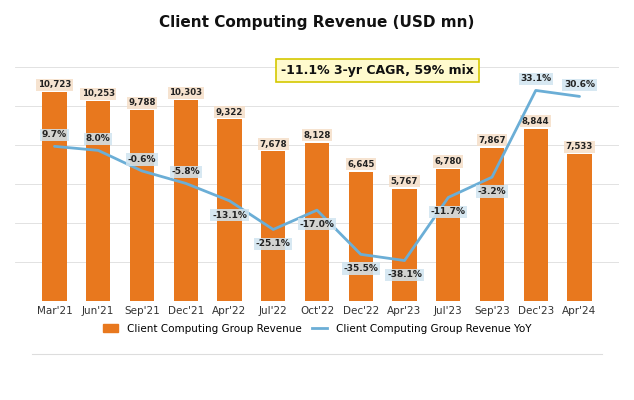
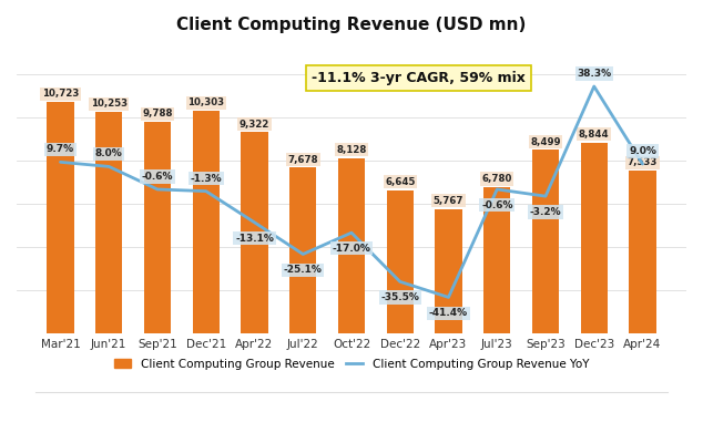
Client Computing Group Revenue YoY/Dec'21: -5.8% -> -1.3%
Client Computing Group Revenue YoY/Apr'23: -38.1% -> -41.4%
Client Computing Group Revenue YoY/Jul'23: -11.7% -> -0.6%
Client Computing Group Revenue/Sep'23: 7,867 -> 8,499
Client Computing Group Revenue YoY/Dec'23: 33.1% -> 38.3%
Client Computing Group Revenue YoY/Apr'24: 30.6% -> 9.0%
